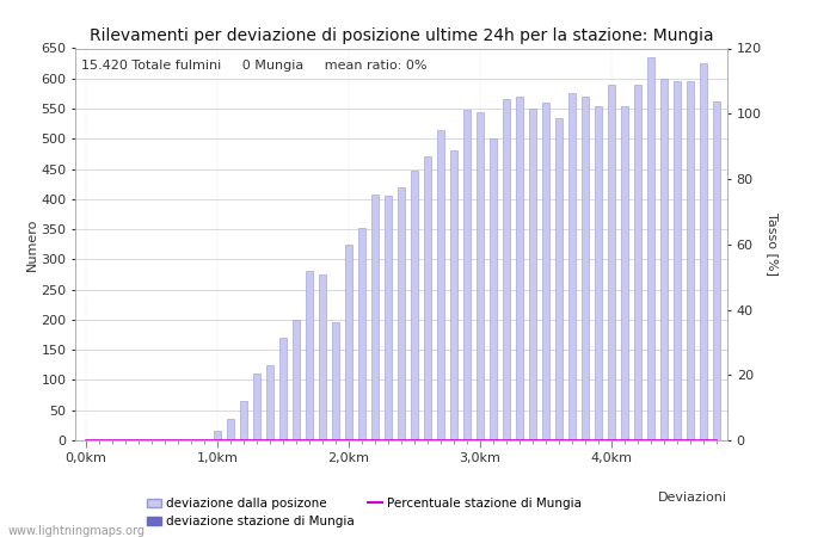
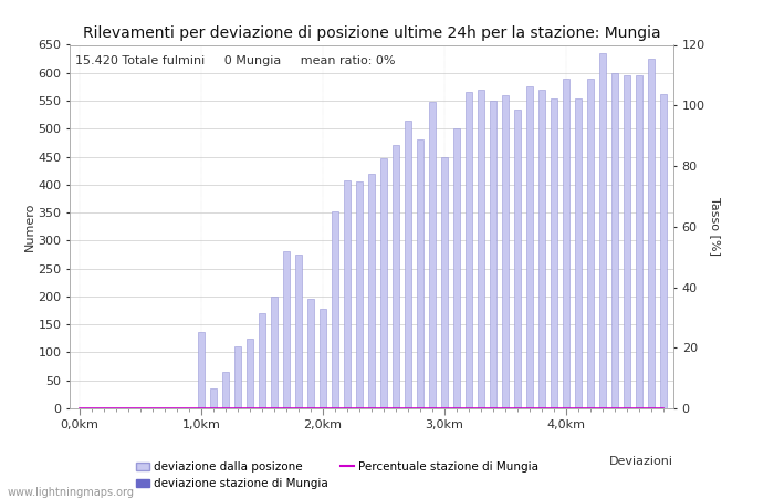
deviazione dalla posizone/1,0km: 15 -> 136
deviazione dalla posizone/2,0km: 325 -> 178
deviazione dalla posizone/3,0km: 545 -> 450
